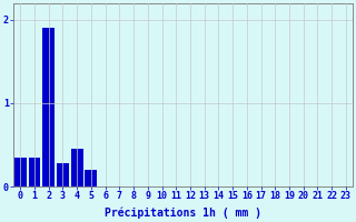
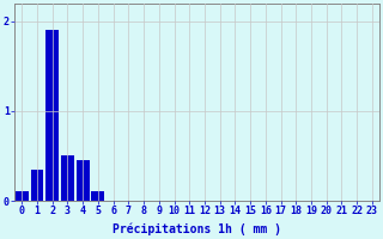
0: 0.34 -> 0.10
3: 0.28 -> 0.50
5: 0.20 -> 0.10
